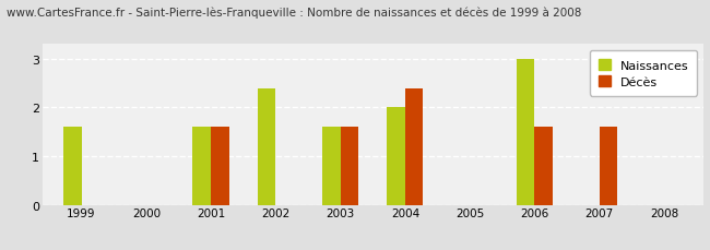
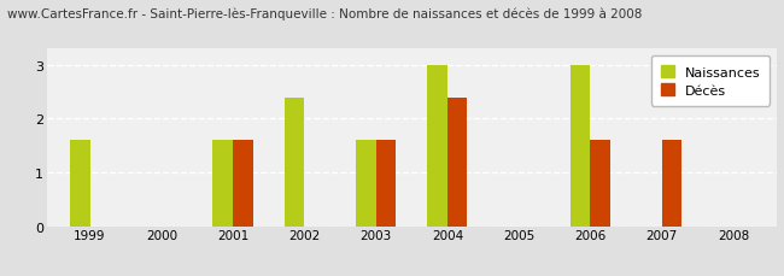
Naissances/2004: 2.0 -> 3.0
